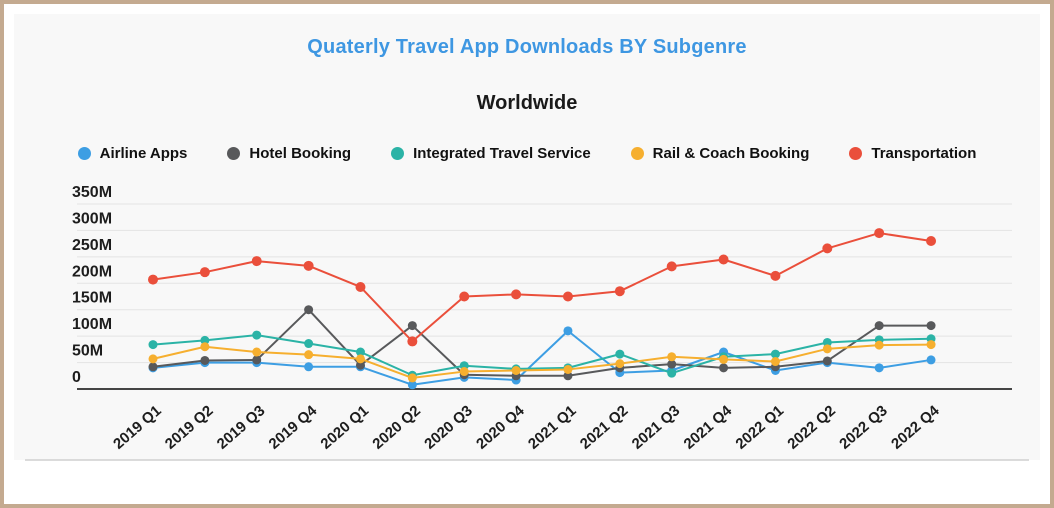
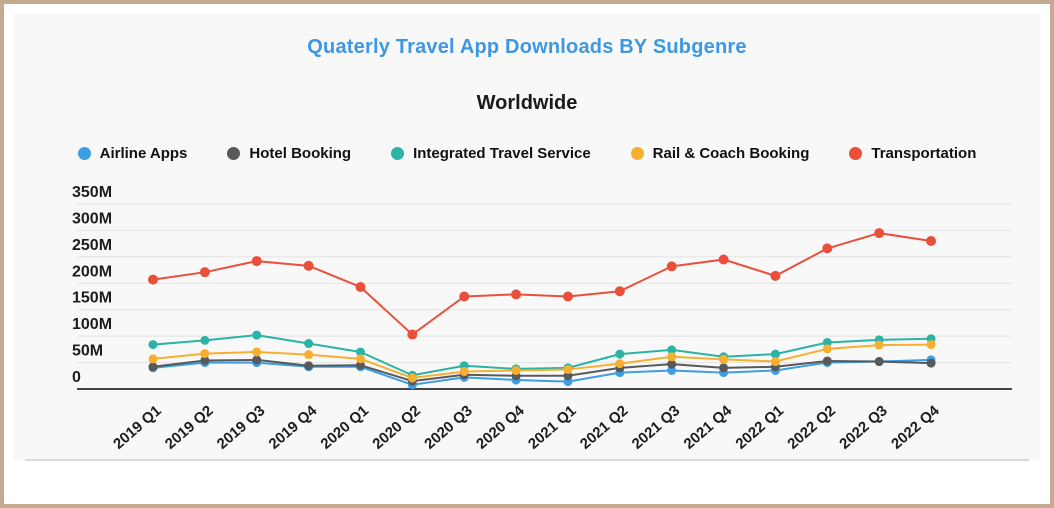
Rail & Coach Booking/2019 Q2: 80M -> 70M
Hotel Booking/2019 Q4: 150M -> 40M
Hotel Booking/2020 Q2: 120M -> 20M
Transportation/2020 Q2: 90M -> 100M
Airline Apps/2021 Q1: 110M -> 10M
Integrated Travel Service/2021 Q3: 30M -> 70M
Airline Apps/2021 Q4: 70M -> 30M
Airline Apps/2022 Q3: 40M -> 50M
Hotel Booking/2022 Q3: 120M -> 50M
Hotel Booking/2022 Q4: 120M -> 50M
